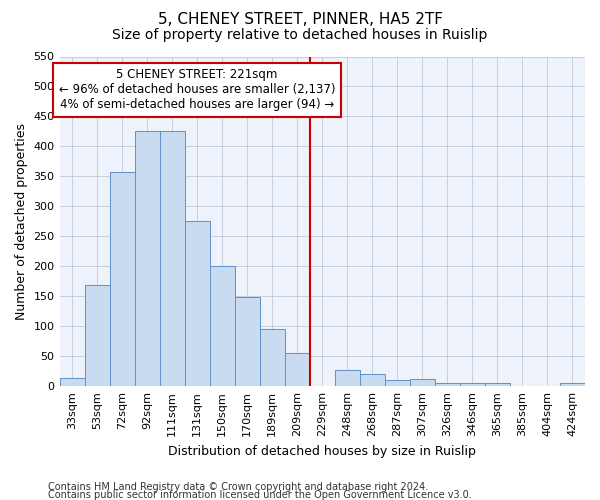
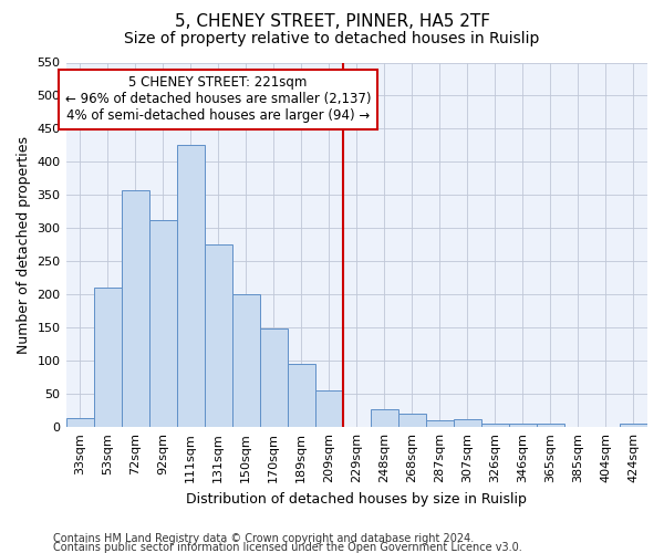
53sqm: 168 -> 210
92sqm: 425 -> 312
